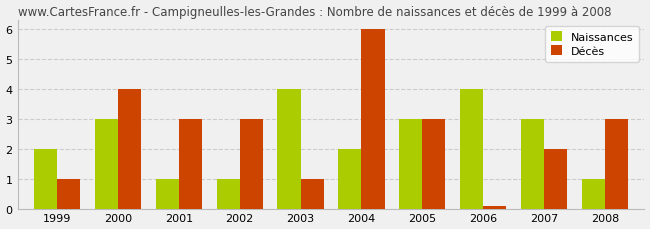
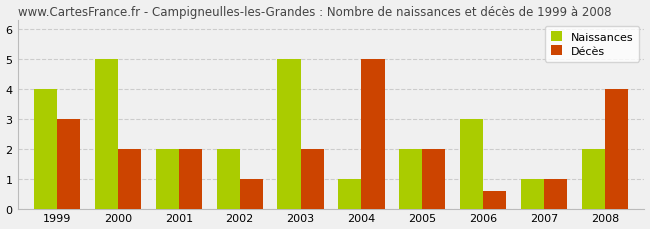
Naissances/1999: 2 -> 4
Décès/1999: 1.00 -> 3.00
Naissances/2000: 3 -> 5
Décès/2000: 4.00 -> 2.00
Naissances/2001: 1 -> 2
Décès/2001: 3.00 -> 2.00
Naissances/2002: 1 -> 2
Décès/2002: 3.00 -> 1.00
Naissances/2003: 4 -> 5
Décès/2003: 1.00 -> 2.00
Naissances/2004: 2 -> 1
Décès/2004: 6.00 -> 5.00
Naissances/2005: 3 -> 2
Décès/2005: 3.00 -> 2.00
Naissances/2006: 4 -> 3
Décès/2006: 0.07 -> 0.60
Naissances/2007: 3 -> 1
Décès/2007: 2.00 -> 1.00
Naissances/2008: 1 -> 2
Décès/2008: 3.00 -> 4.00
